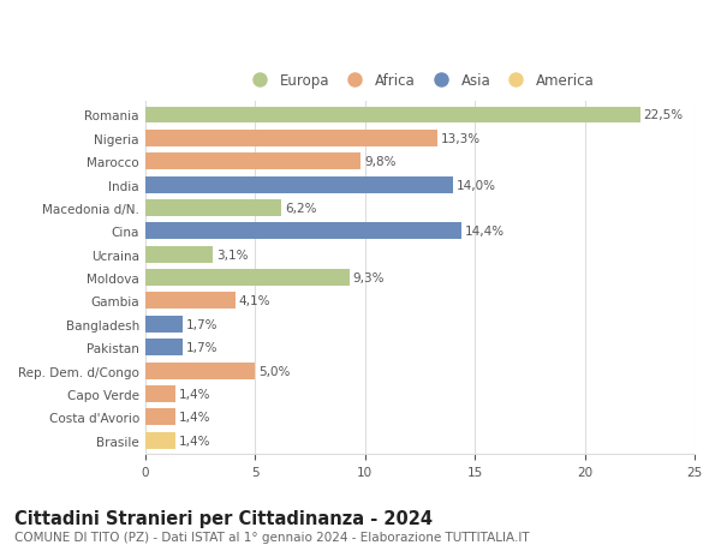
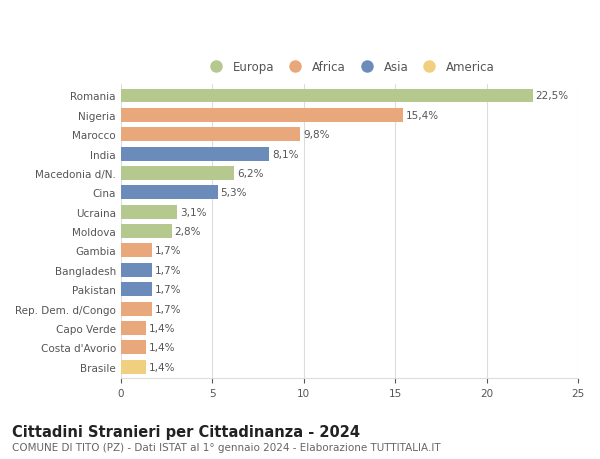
Nigeria: 13,3% -> 15,4%
India: 14,0% -> 8,1%
Cina: 14,4% -> 5,3%
Moldova: 9,3% -> 2,8%
Gambia: 4,1% -> 1,7%
Rep. Dem. d/Congo: 5,0% -> 1,7%
